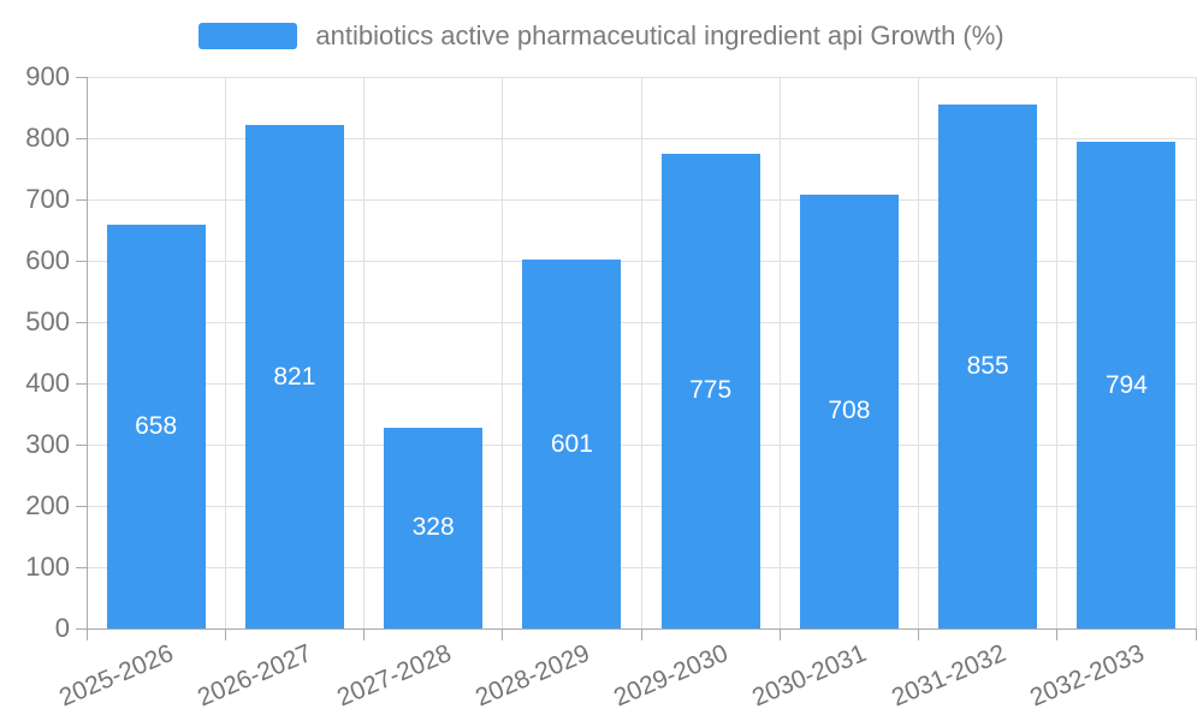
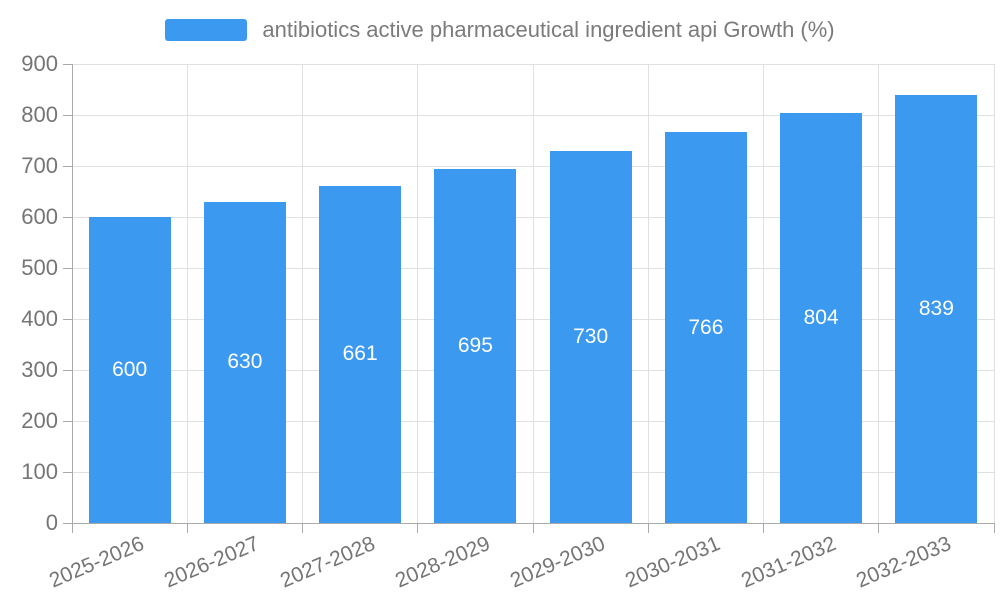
2025-2026: 658 -> 600
2026-2027: 821 -> 630
2027-2028: 328 -> 661
2028-2029: 601 -> 695
2029-2030: 775 -> 730
2030-2031: 708 -> 766
2031-2032: 855 -> 804
2032-2033: 794 -> 839
